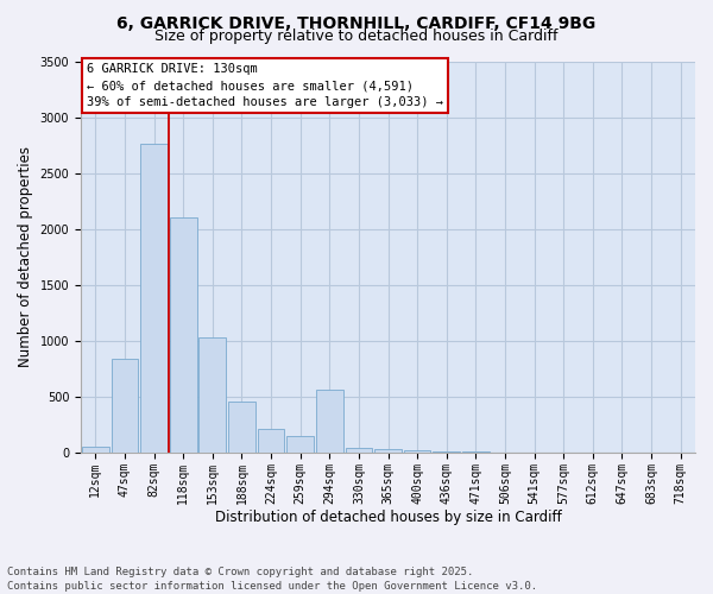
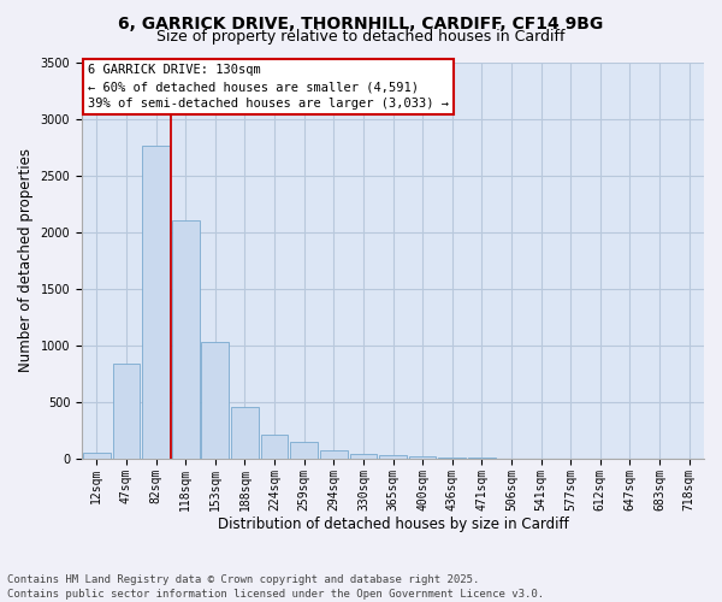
294sqm: 560 -> 80
